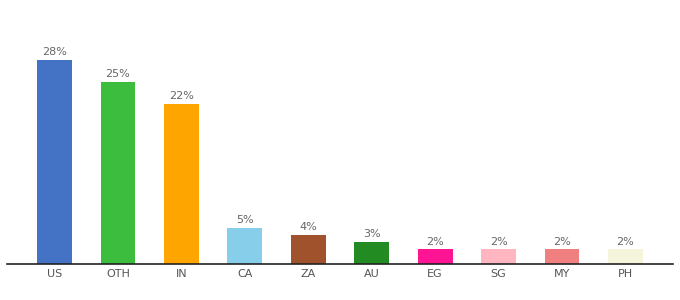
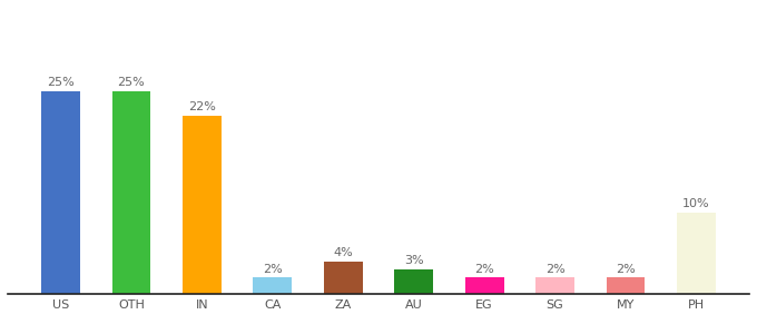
US: 28% -> 25%
CA: 5% -> 2%
PH: 2% -> 10%
